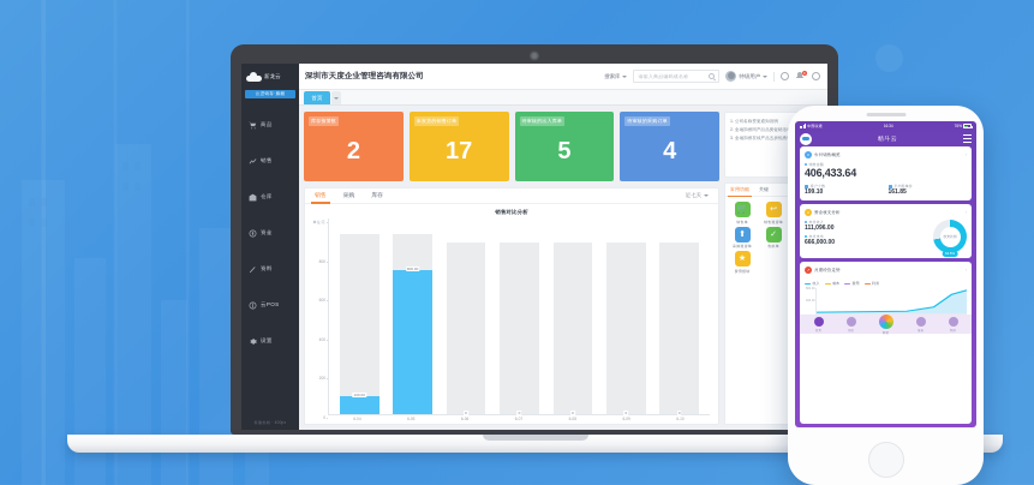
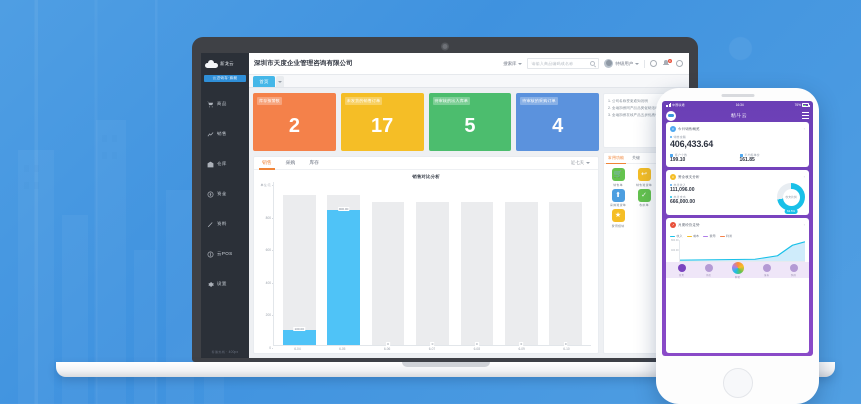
6-05: 800.00 -> 900.00
